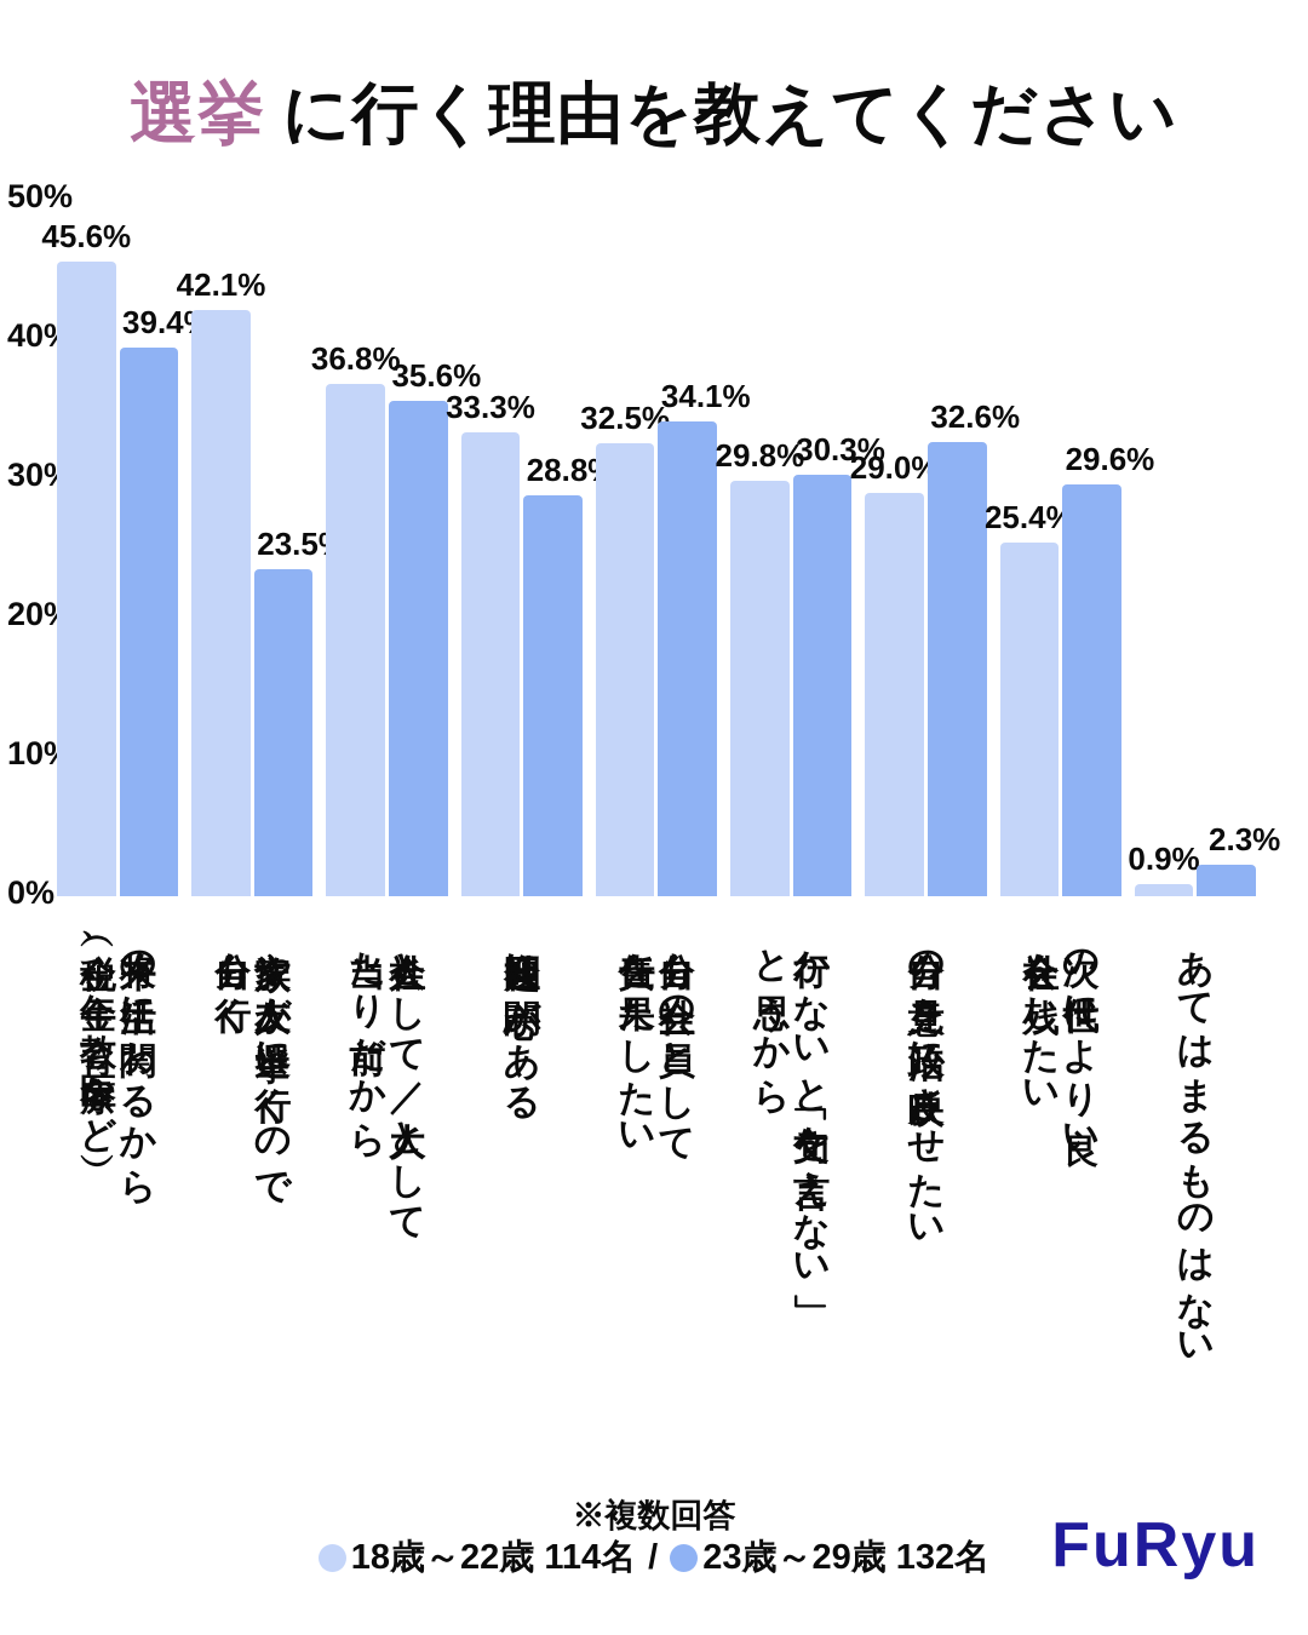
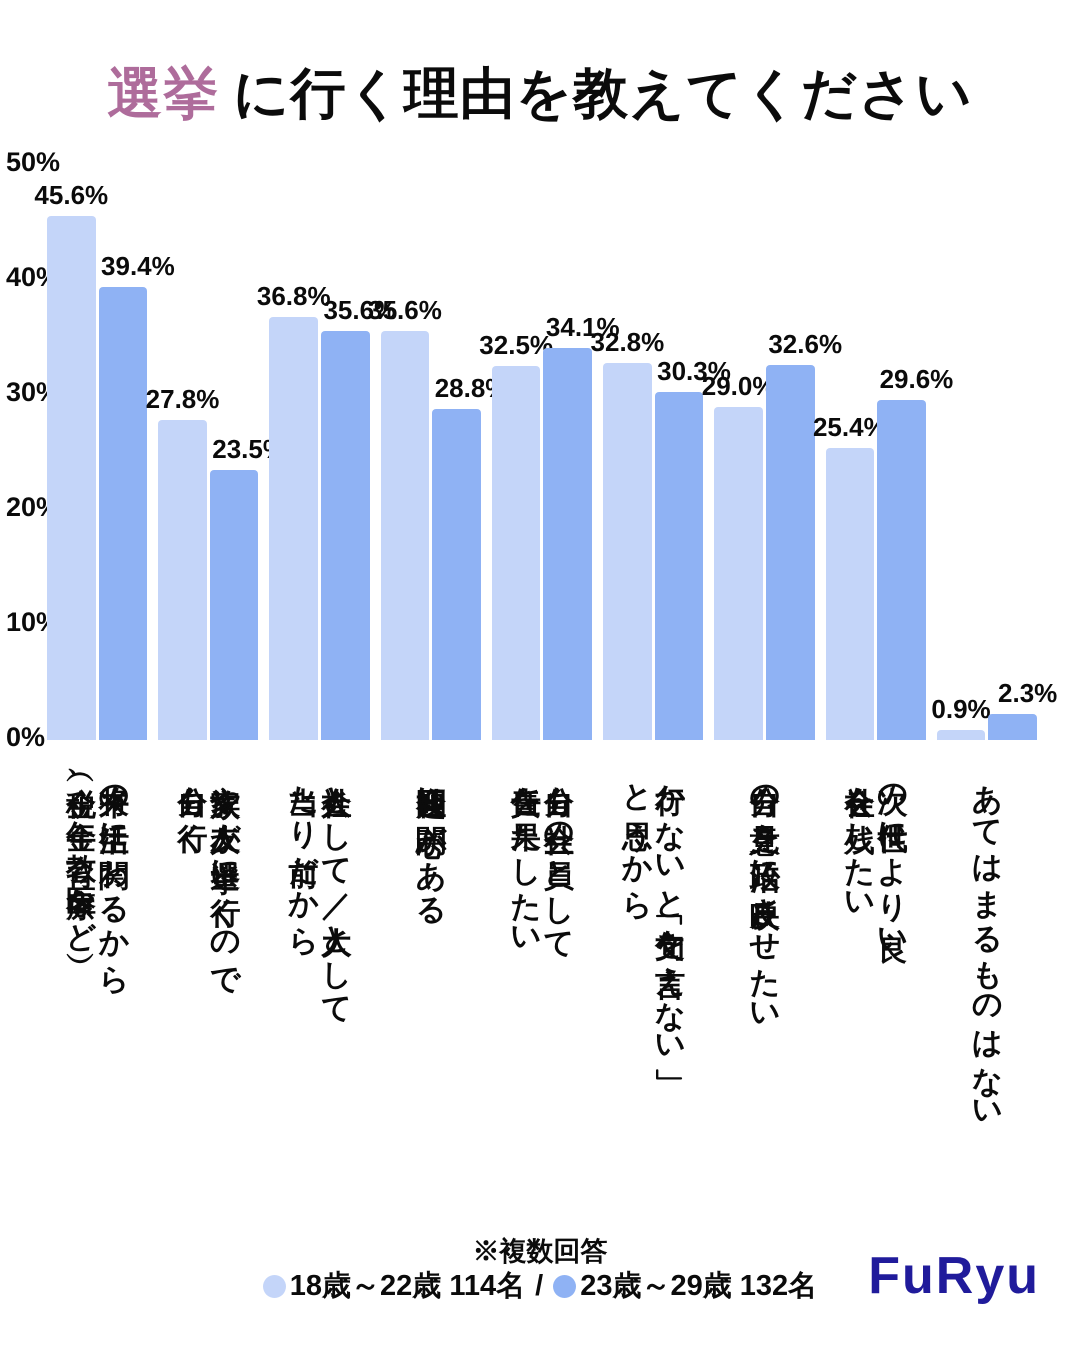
18歳～22歳 114名/家族や友人が選挙に行くので自分も行く: 42.1% -> 27.8%
18歳～22歳 114名/社会問題に関心がある: 33.3% -> 35.6%
18歳～22歳 114名/行かないと「文句を言えない」と思うから: 29.8% -> 32.8%
